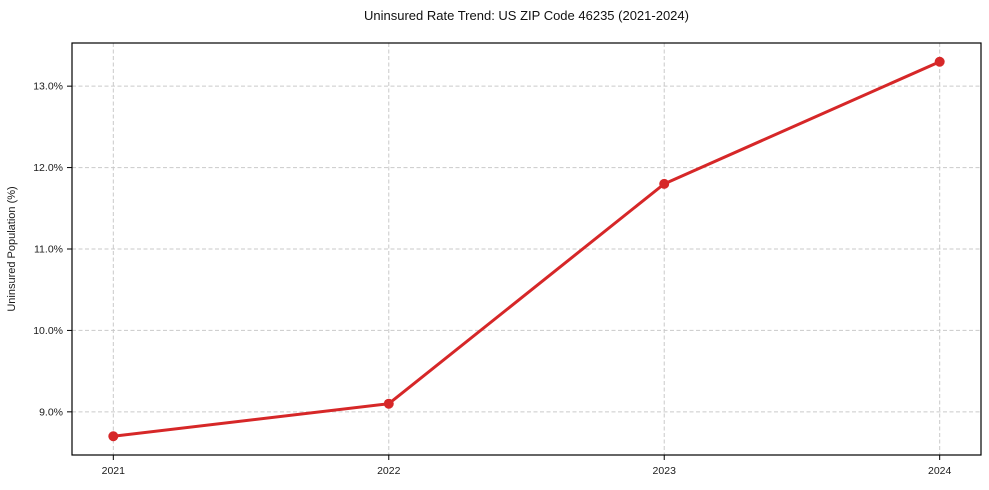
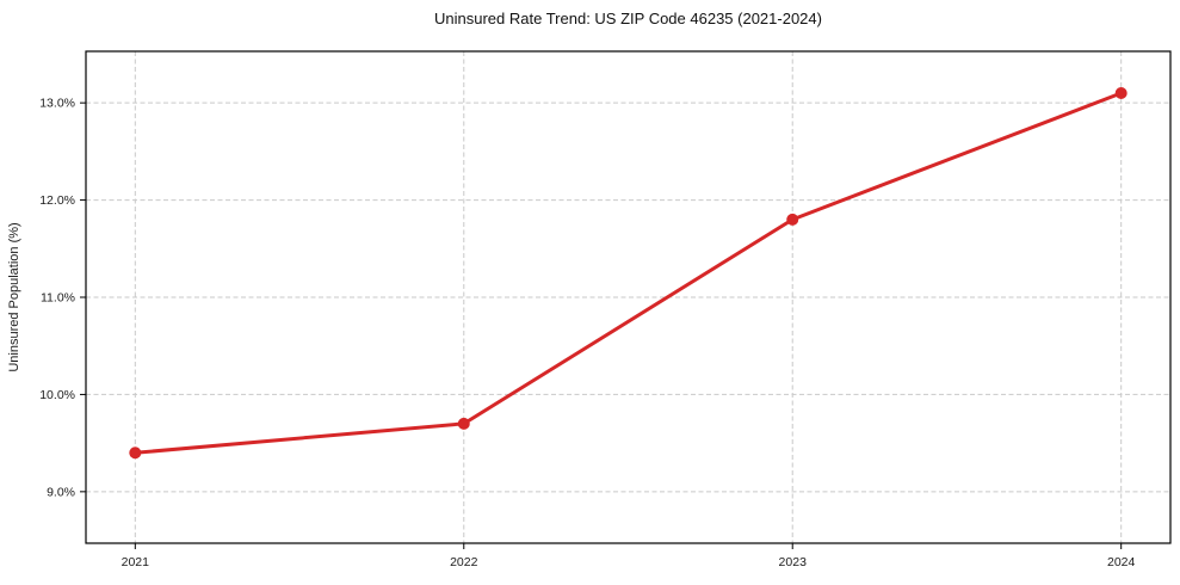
2021: 8.7% -> 9.4%
2022: 9.1% -> 9.7%
2024: 13.3% -> 13.1%
